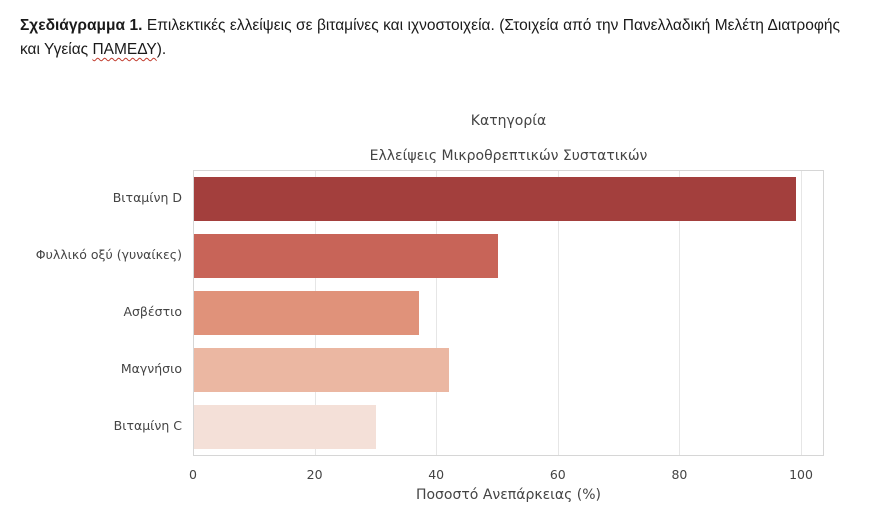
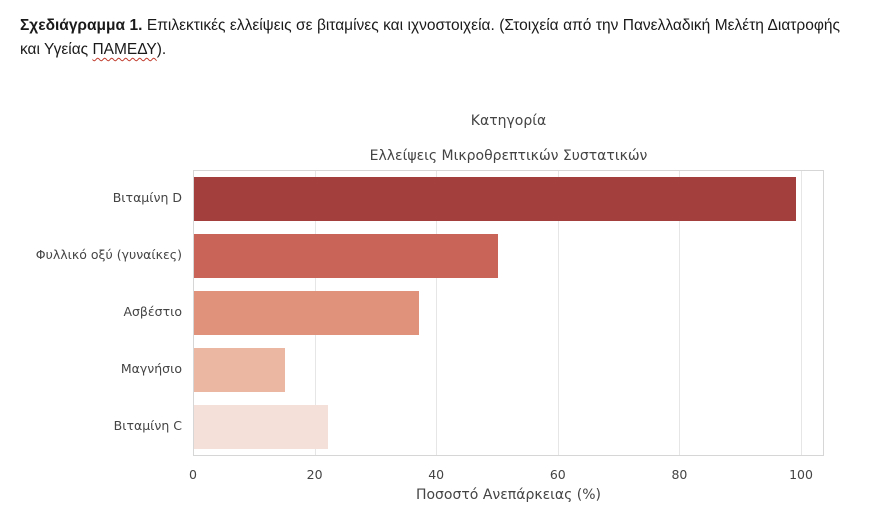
Μαγνήσιο: 42 -> 15
Βιταμίνη C: 30 -> 22
